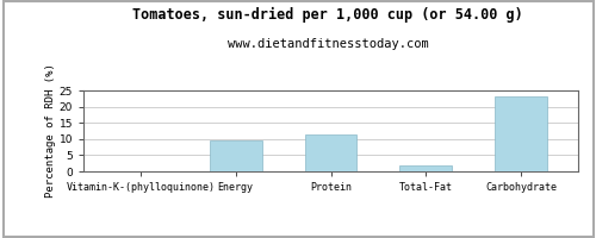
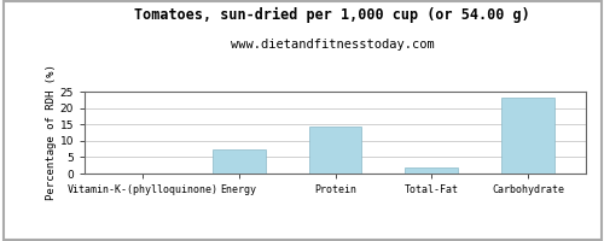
Energy: 9.5 -> 7.2
Protein: 11.5 -> 14.2
